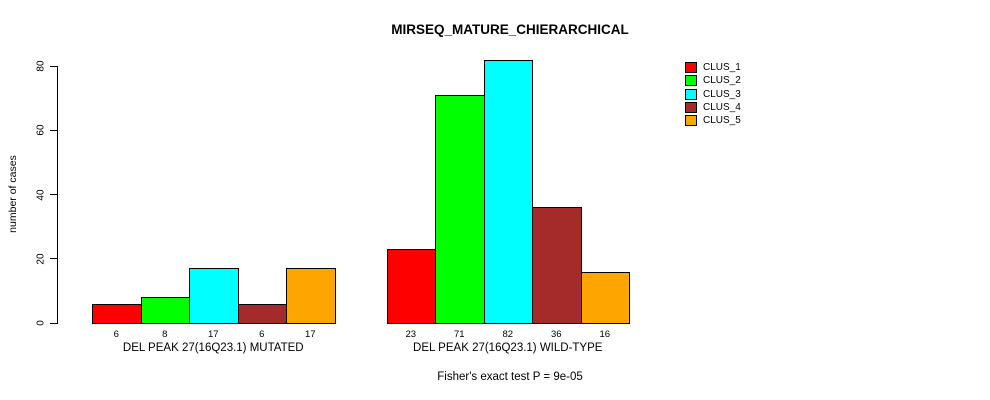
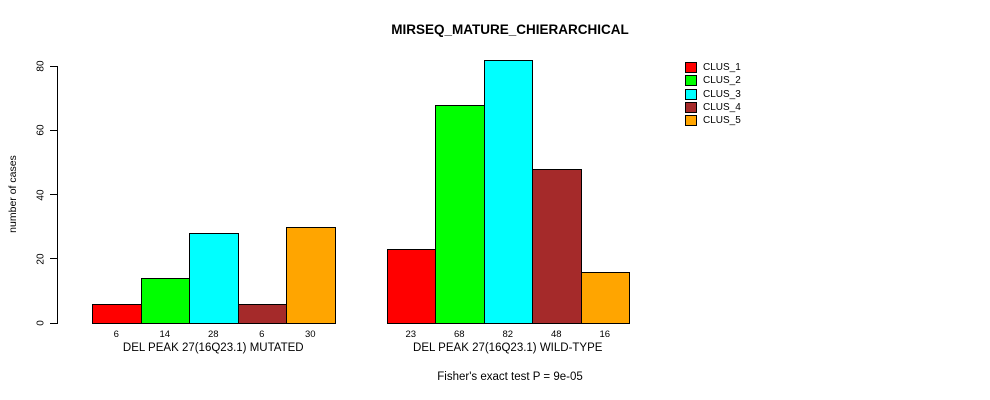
CLUS_2/DEL PEAK 27(16Q23.1) MUTATED: 8 -> 14
CLUS_3/DEL PEAK 27(16Q23.1) MUTATED: 17 -> 28
CLUS_5/DEL PEAK 27(16Q23.1) MUTATED: 17 -> 30
CLUS_2/DEL PEAK 27(16Q23.1) WILD-TYPE: 71 -> 68
CLUS_4/DEL PEAK 27(16Q23.1) WILD-TYPE: 36 -> 48
